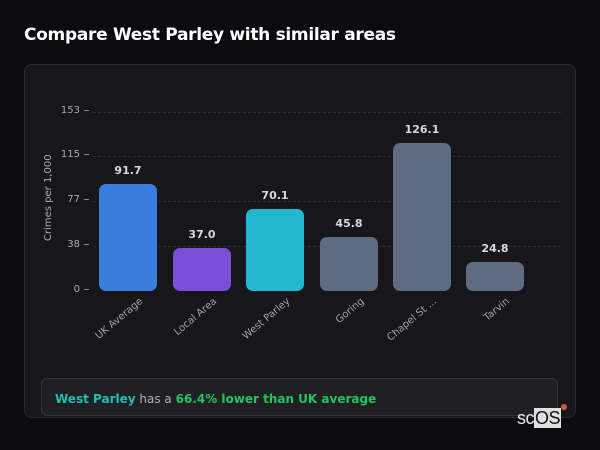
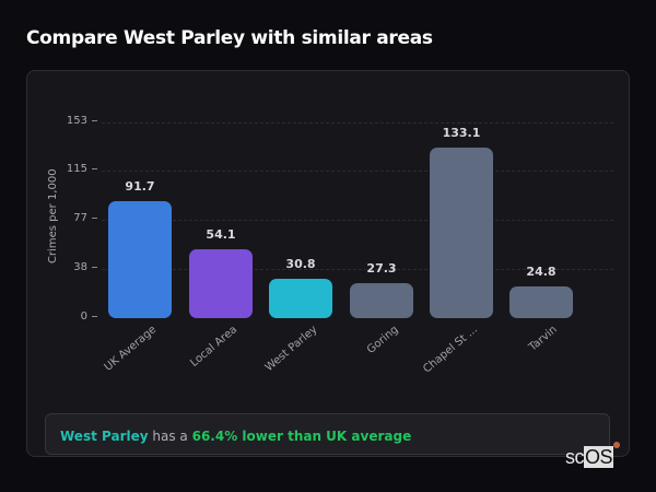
Local Area: 37.0 -> 54.1
West Parley: 70.1 -> 30.8
Goring: 45.8 -> 27.3
Chapel St ...: 126.1 -> 133.1
